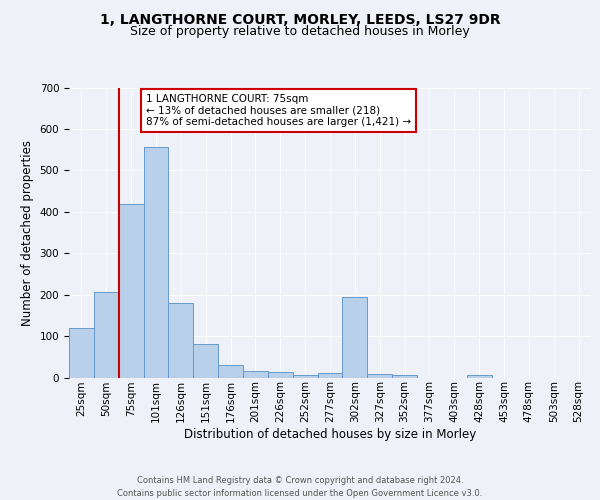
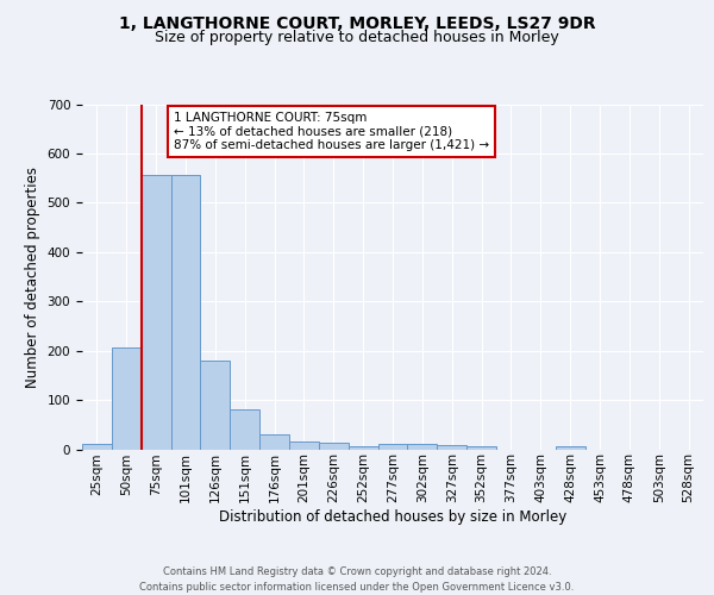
25sqm: 120 -> 12
75sqm: 420 -> 557
302sqm: 195 -> 10
